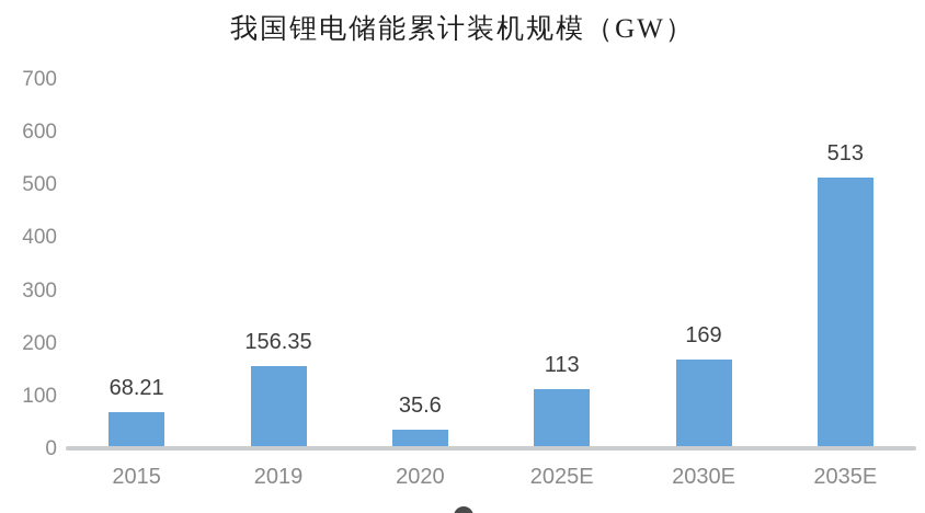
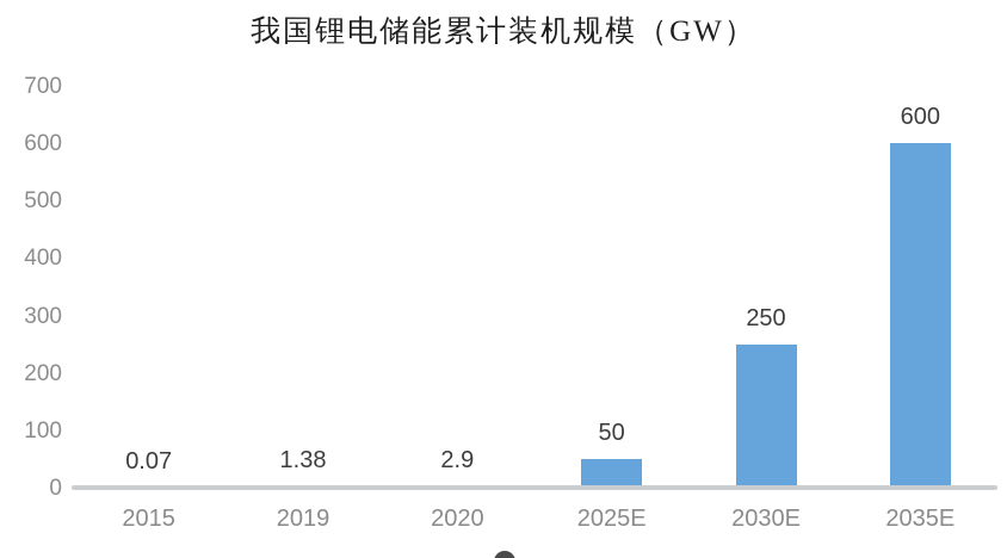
2015: 68.21 -> 0.07
2019: 156.35 -> 1.38
2020: 35.6 -> 2.9
2025E: 113 -> 50
2030E: 169 -> 250
2035E: 513 -> 600
